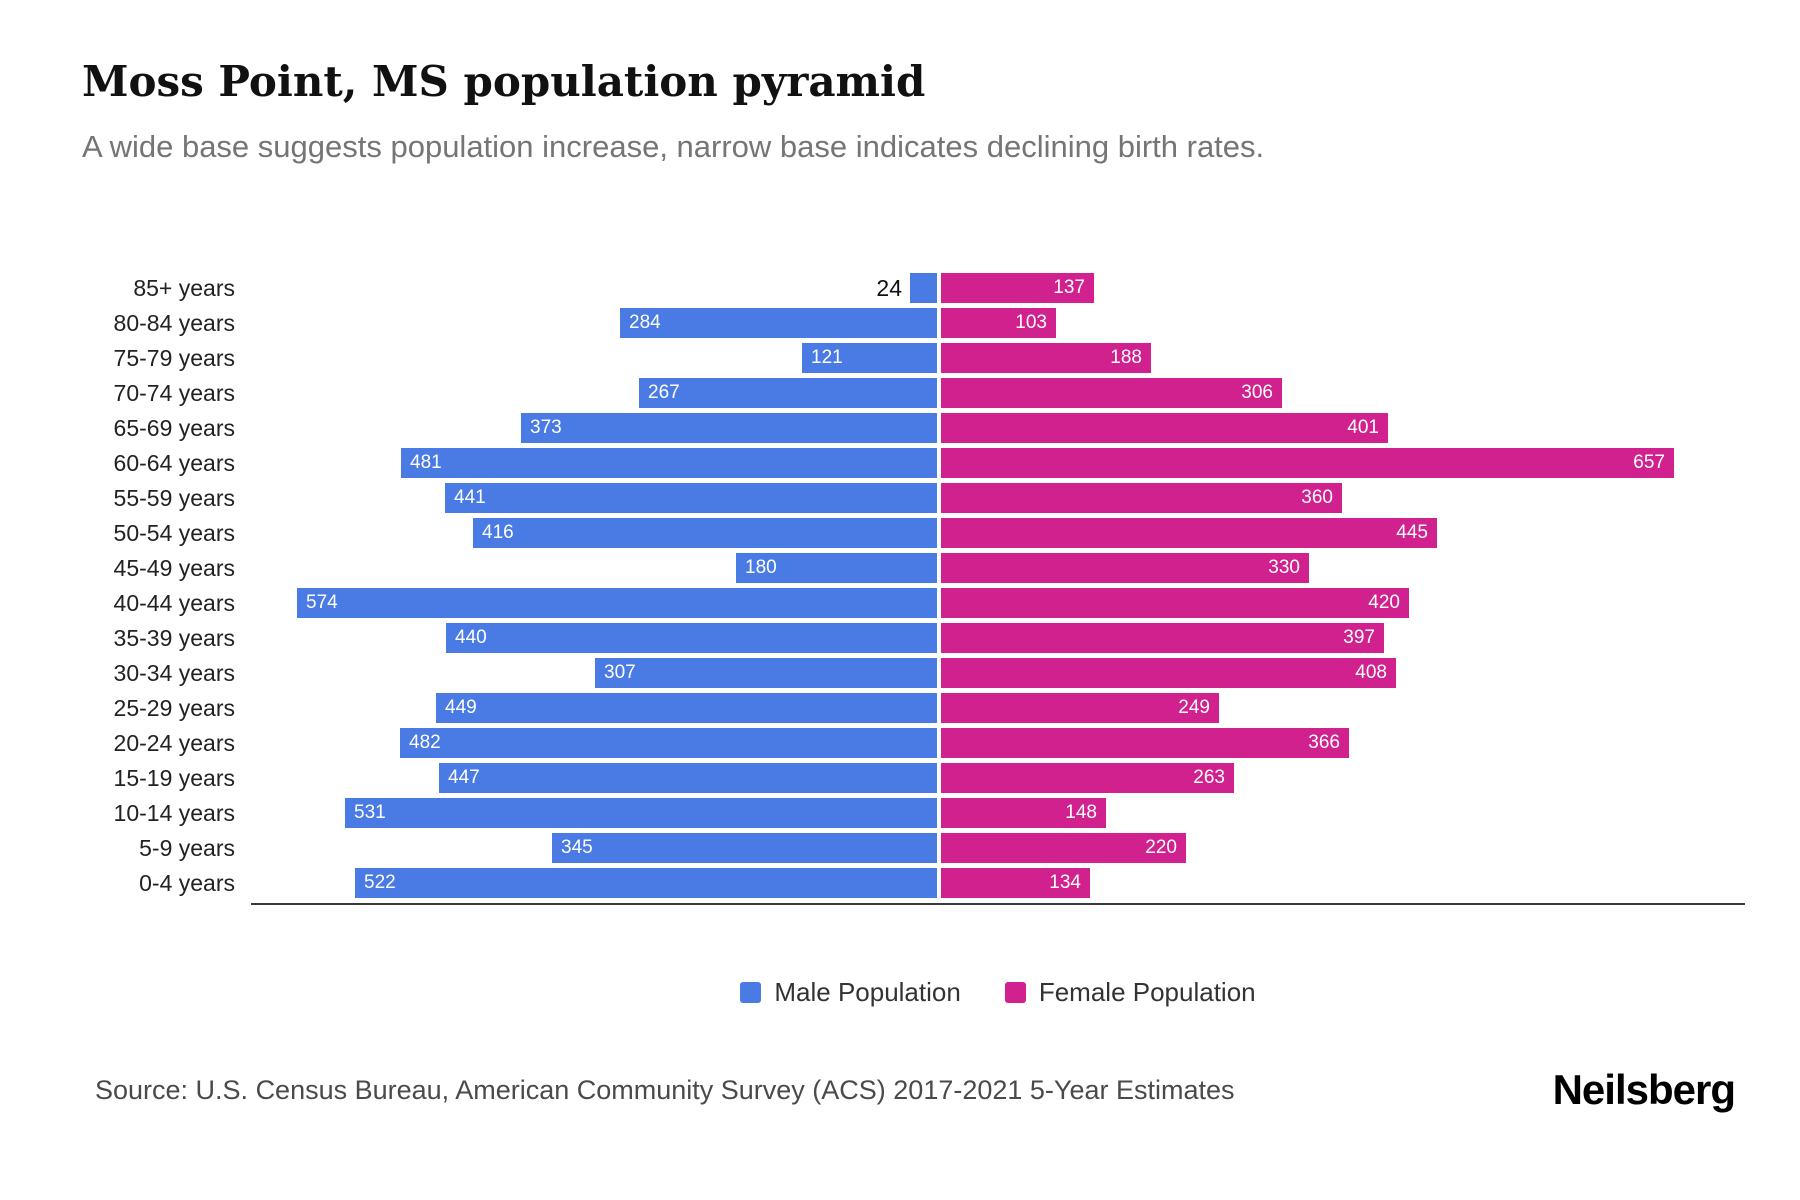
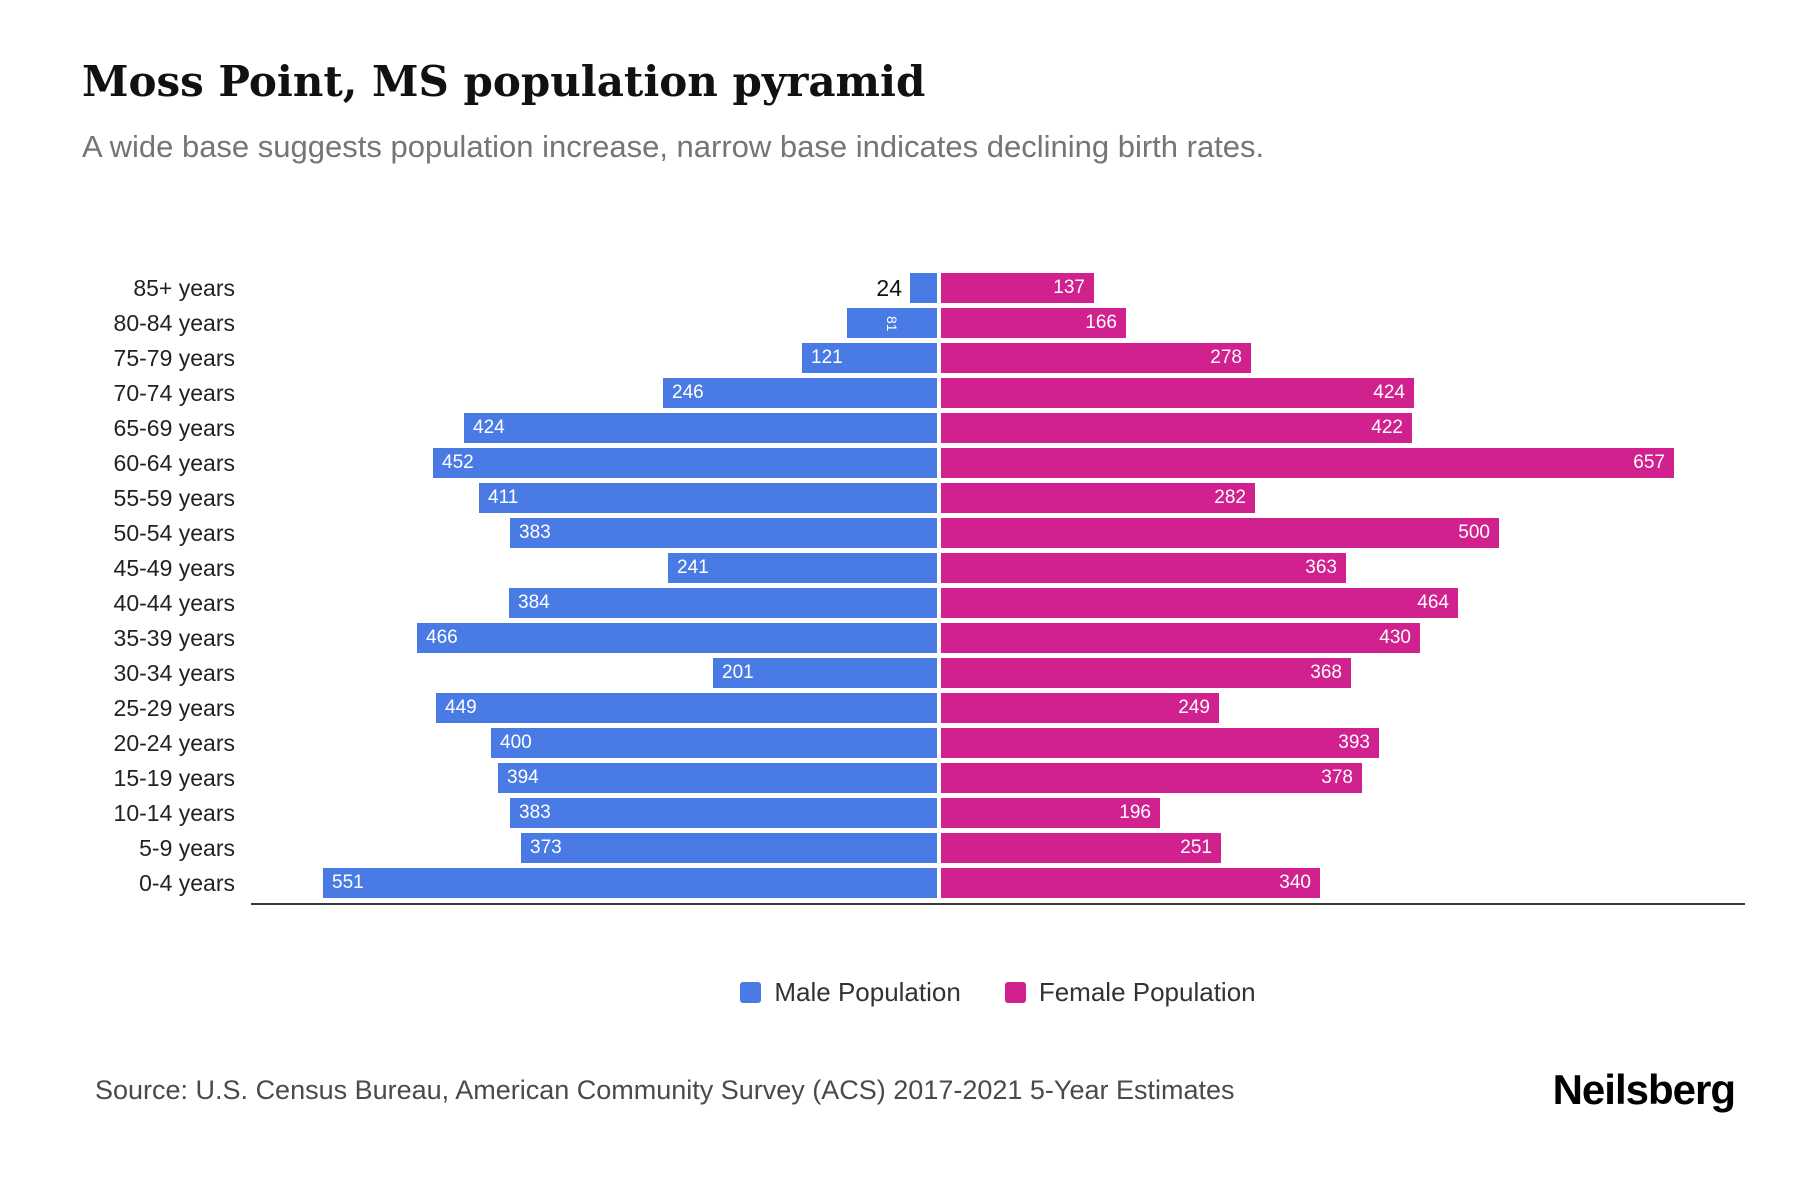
Male Population/80-84 years: 284 -> 81
Female Population/80-84 years: 103 -> 166
Female Population/75-79 years: 188 -> 278
Male Population/70-74 years: 267 -> 246
Female Population/70-74 years: 306 -> 424
Male Population/65-69 years: 373 -> 424
Female Population/65-69 years: 401 -> 422
Male Population/60-64 years: 481 -> 452
Male Population/55-59 years: 441 -> 411
Female Population/55-59 years: 360 -> 282
Male Population/50-54 years: 416 -> 383
Female Population/50-54 years: 445 -> 500
Male Population/45-49 years: 180 -> 241
Female Population/45-49 years: 330 -> 363
Male Population/40-44 years: 574 -> 384
Female Population/40-44 years: 420 -> 464
Male Population/35-39 years: 440 -> 466
Female Population/35-39 years: 397 -> 430
Male Population/30-34 years: 307 -> 201
Female Population/30-34 years: 408 -> 368
Male Population/20-24 years: 482 -> 400
Female Population/20-24 years: 366 -> 393
Male Population/15-19 years: 447 -> 394
Female Population/15-19 years: 263 -> 378
Male Population/10-14 years: 531 -> 383
Female Population/10-14 years: 148 -> 196
Male Population/5-9 years: 345 -> 373
Female Population/5-9 years: 220 -> 251
Male Population/0-4 years: 522 -> 551
Female Population/0-4 years: 134 -> 340
